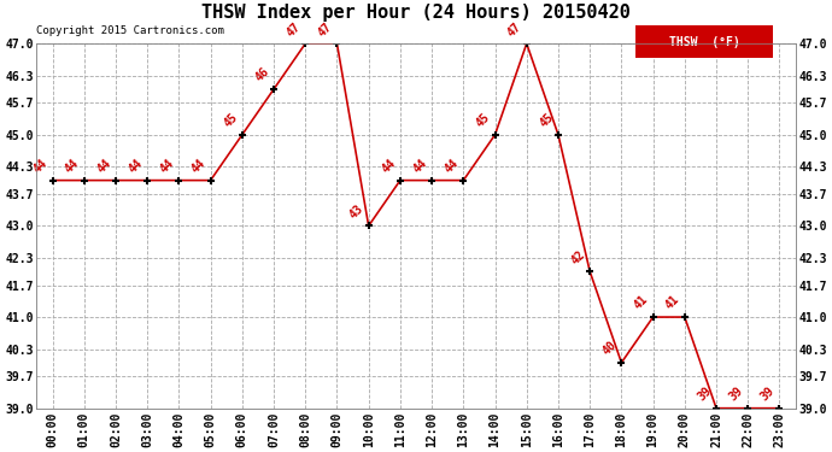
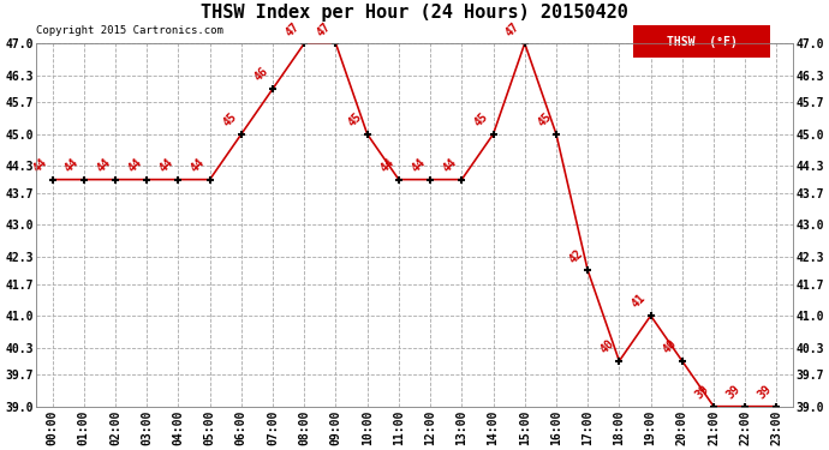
10:00: 43 -> 45
20:00: 41 -> 40
